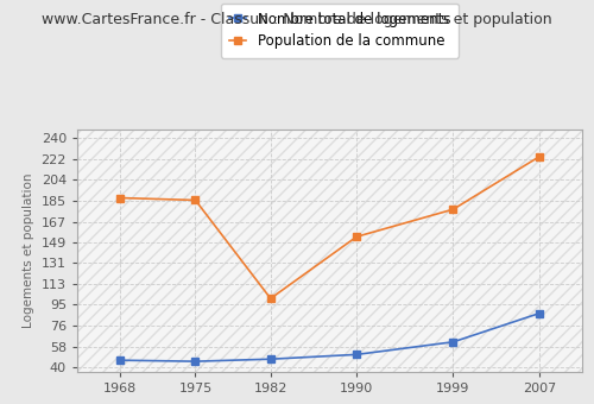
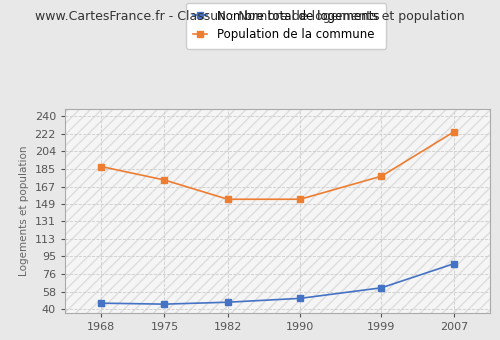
Population de la commune/1975: 186 -> 174
Population de la commune/1982: 100 -> 154
